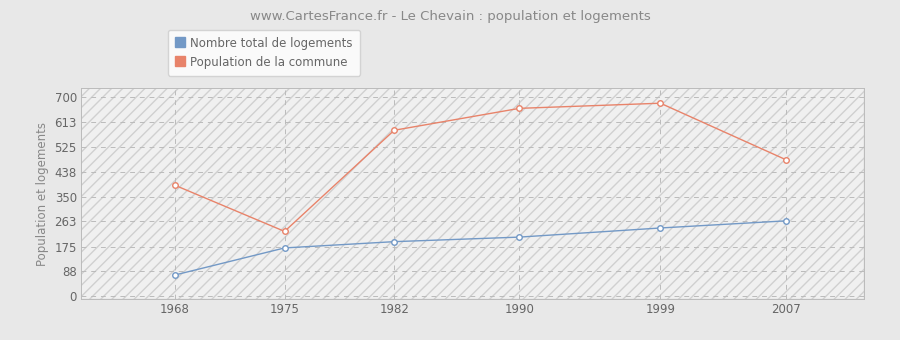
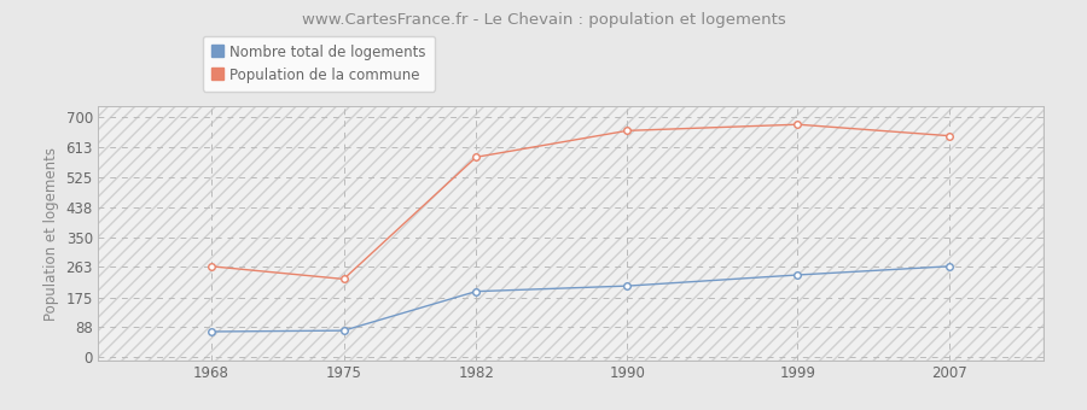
Population de la commune/1968: 390 -> 265
Nombre total de logements/1975: 170 -> 78
Population de la commune/2007: 480 -> 645
